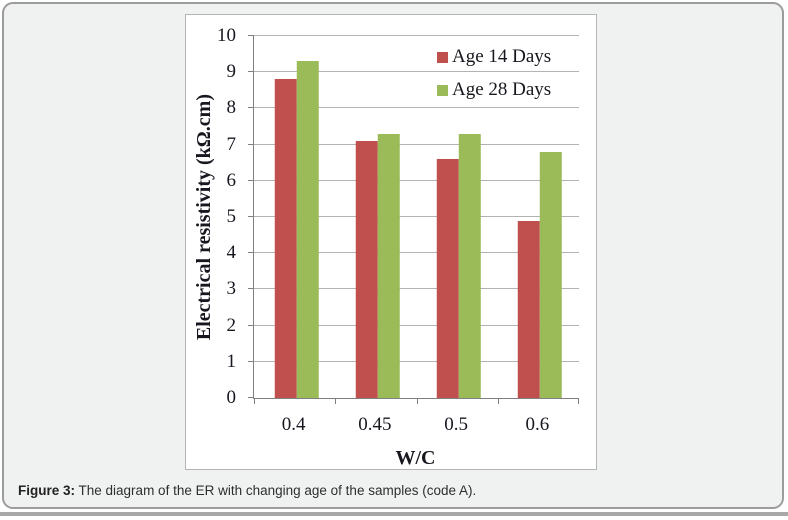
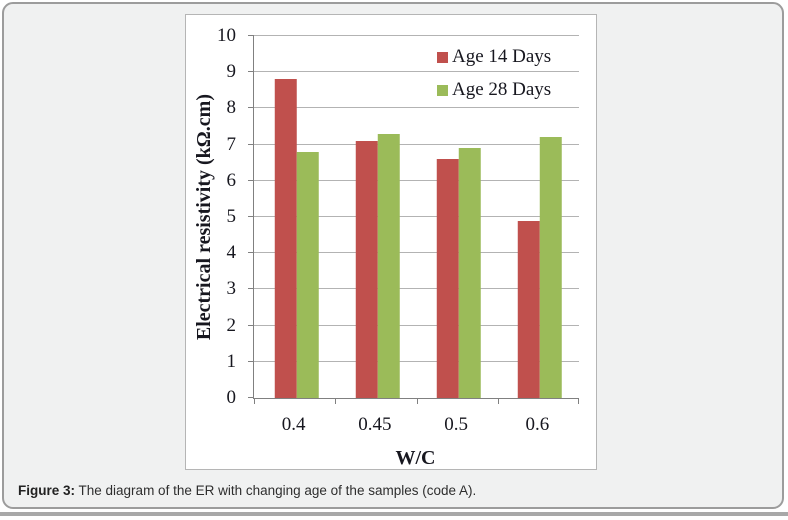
Age 28 Days/0.4: 9.3 -> 6.8
Age 28 Days/0.5: 7.3 -> 6.9
Age 28 Days/0.6: 6.8 -> 7.2
